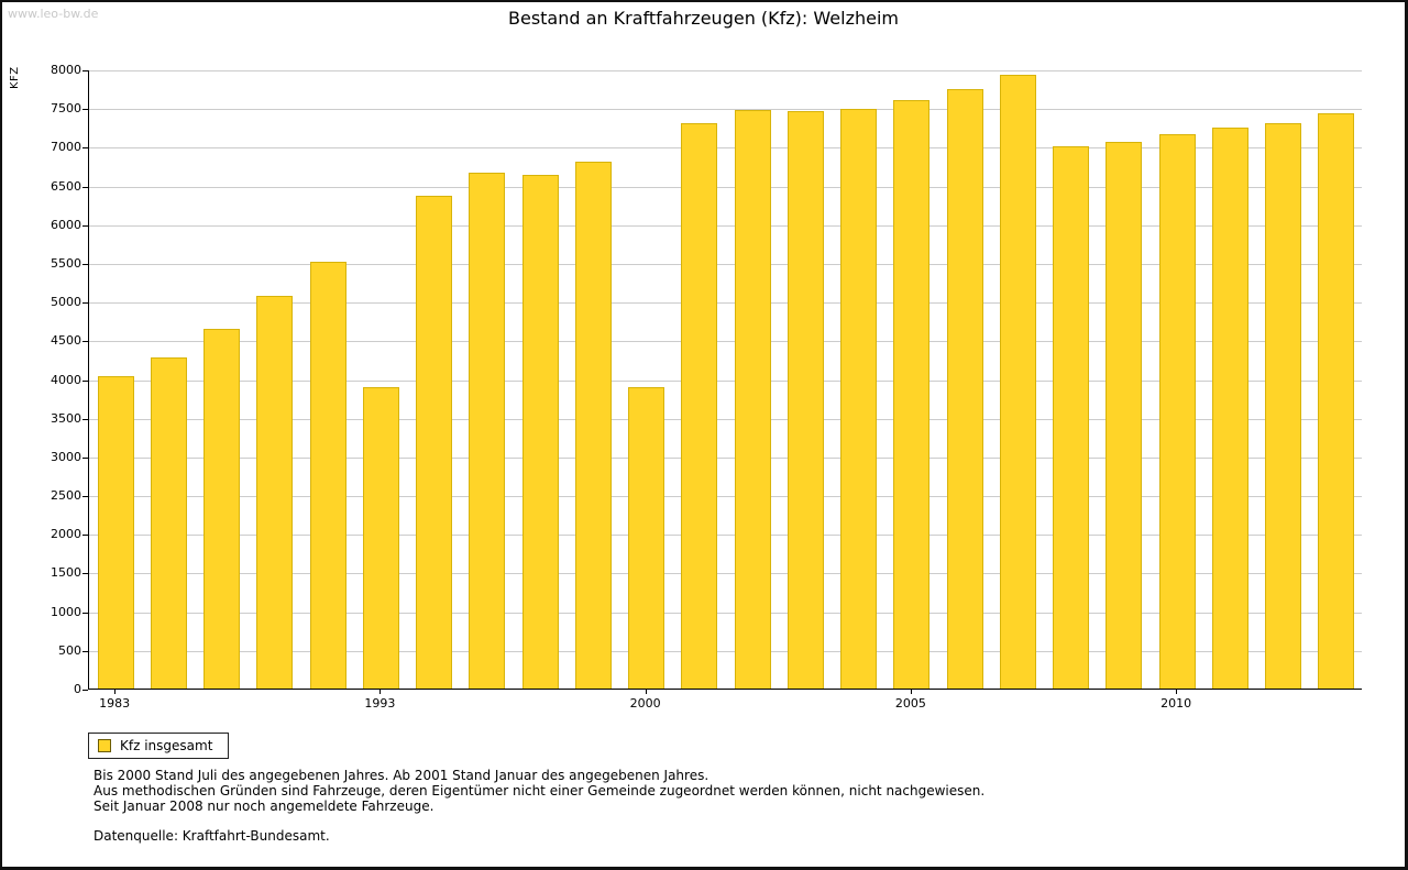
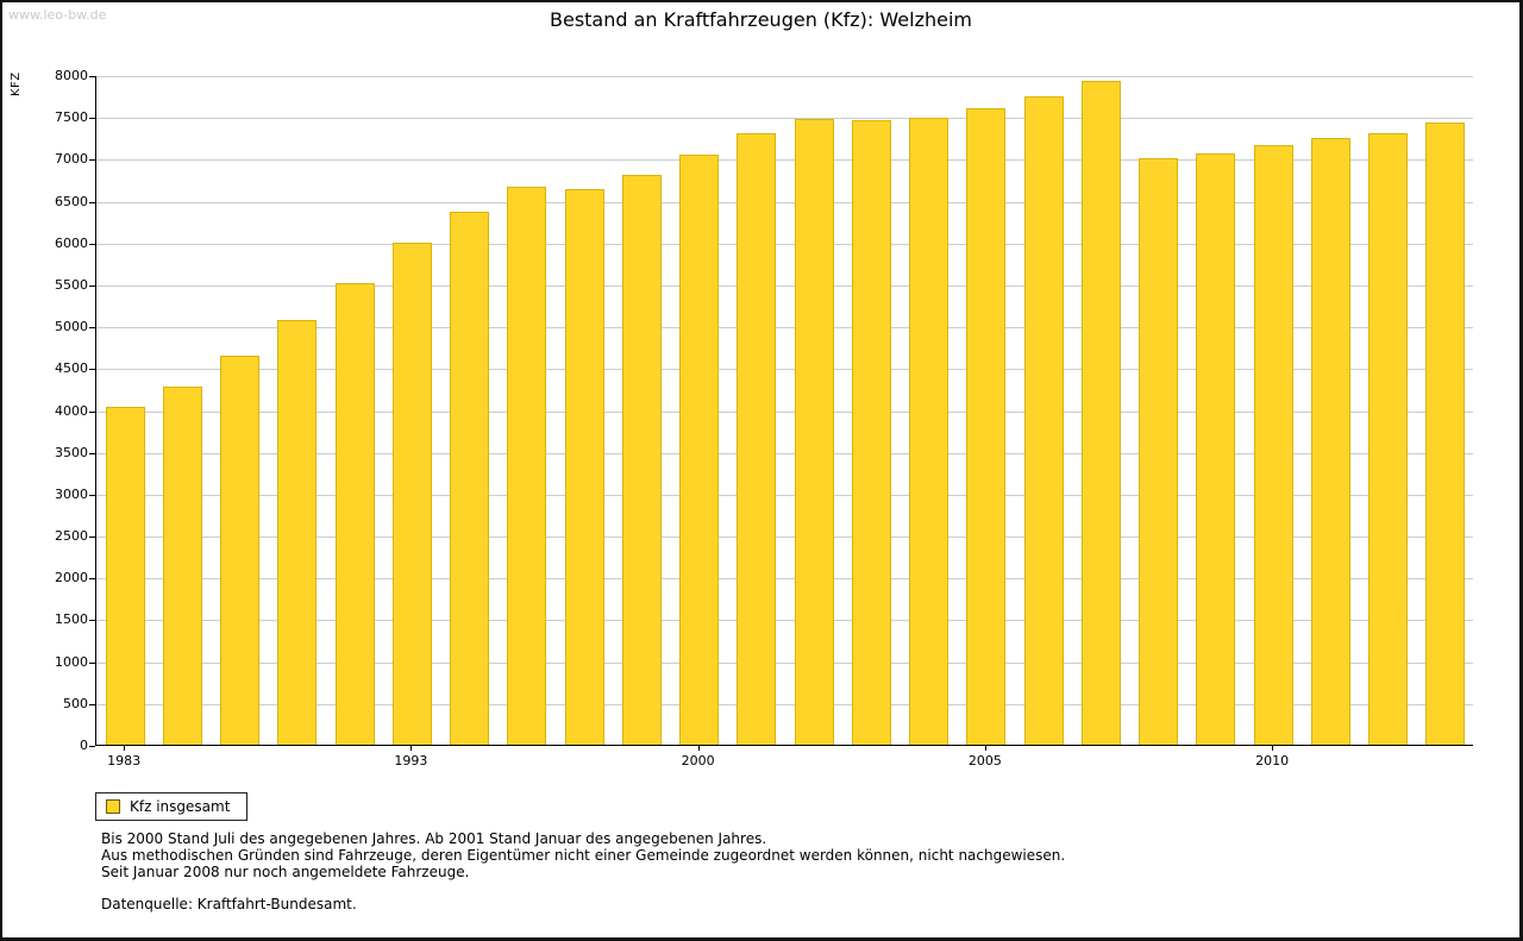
1993: 3900 -> 6000
2000: 3900 -> 7000
